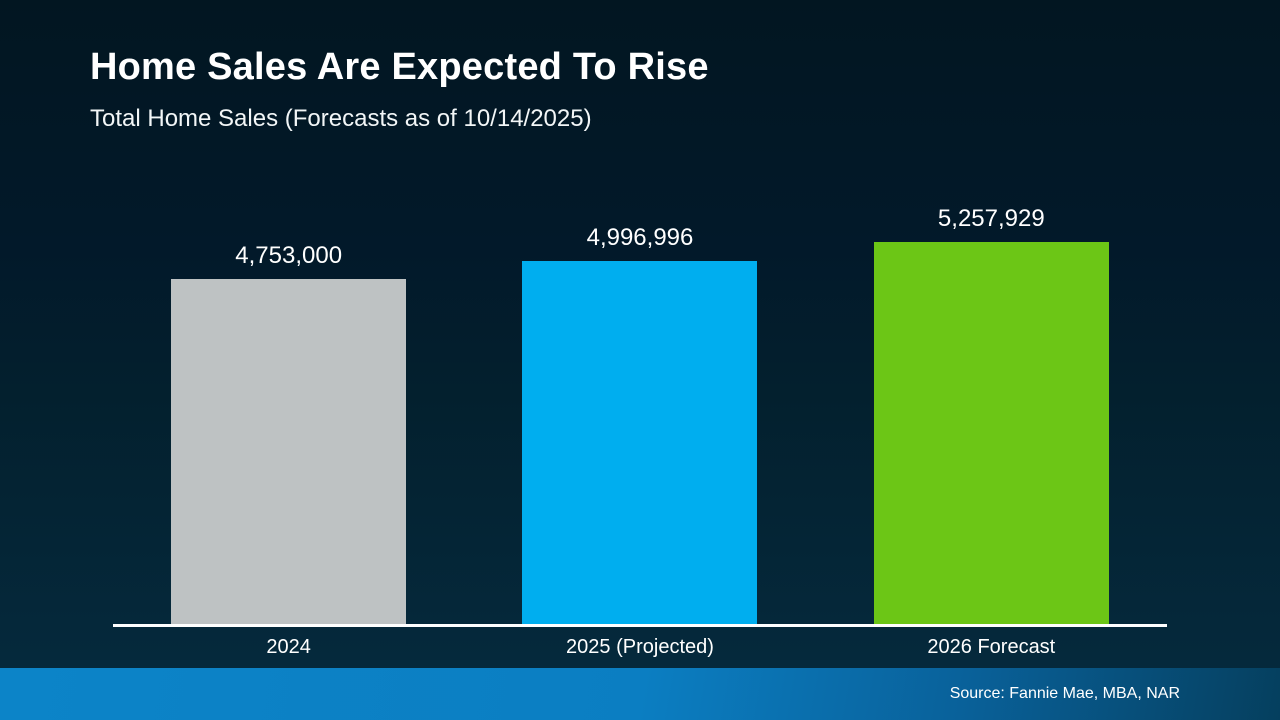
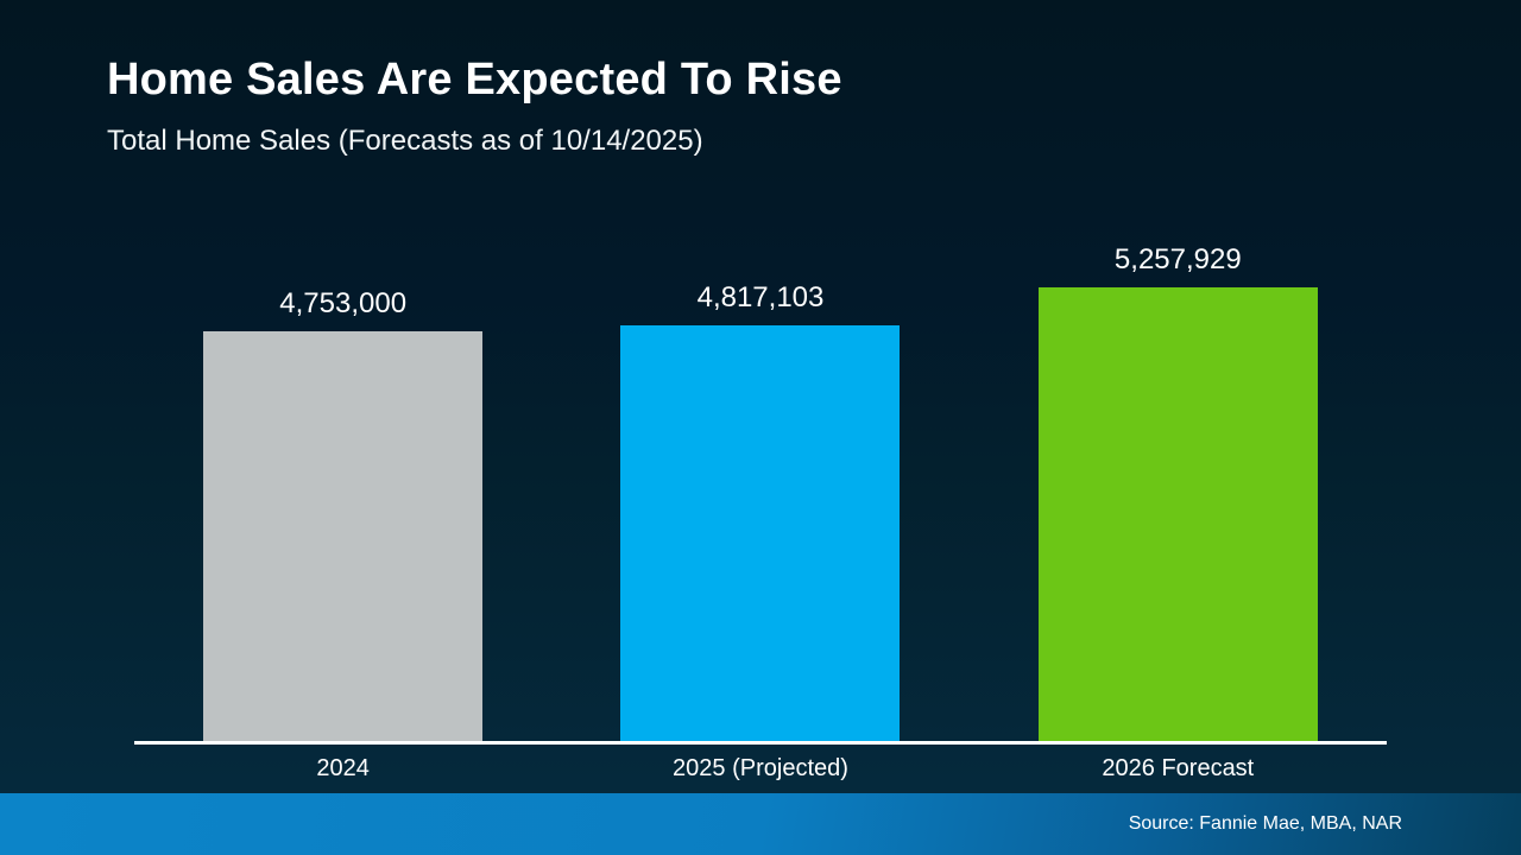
2025 (Projected): 4,996,996 -> 4,817,103
